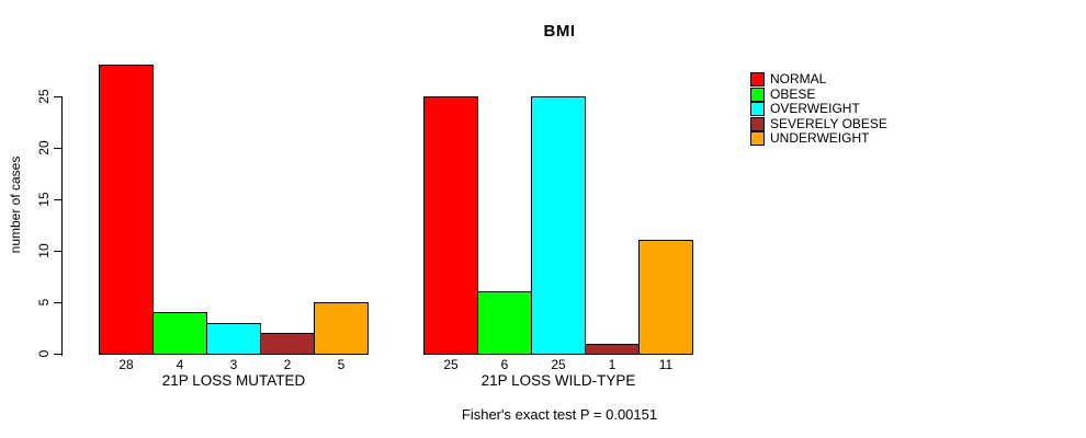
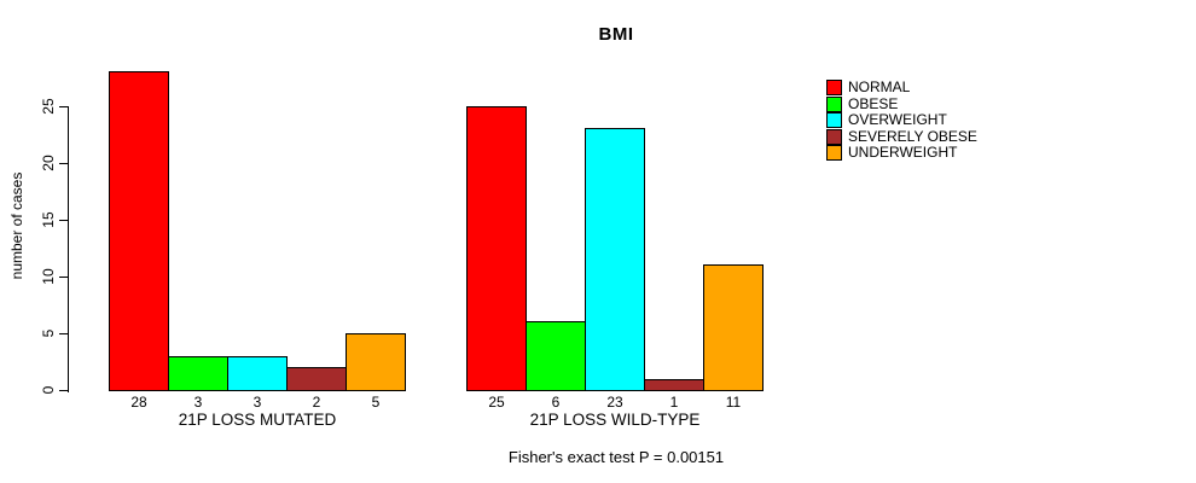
OBESE/21P LOSS MUTATED: 4 -> 3
OVERWEIGHT/21P LOSS WILD-TYPE: 25 -> 23
